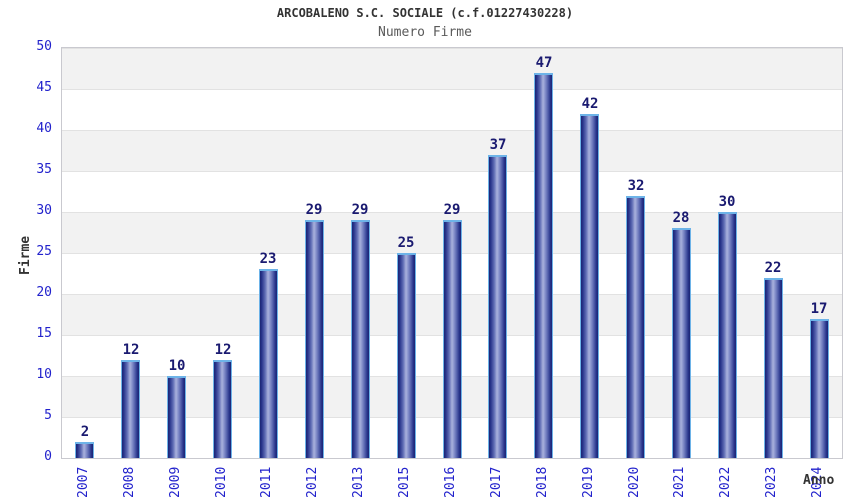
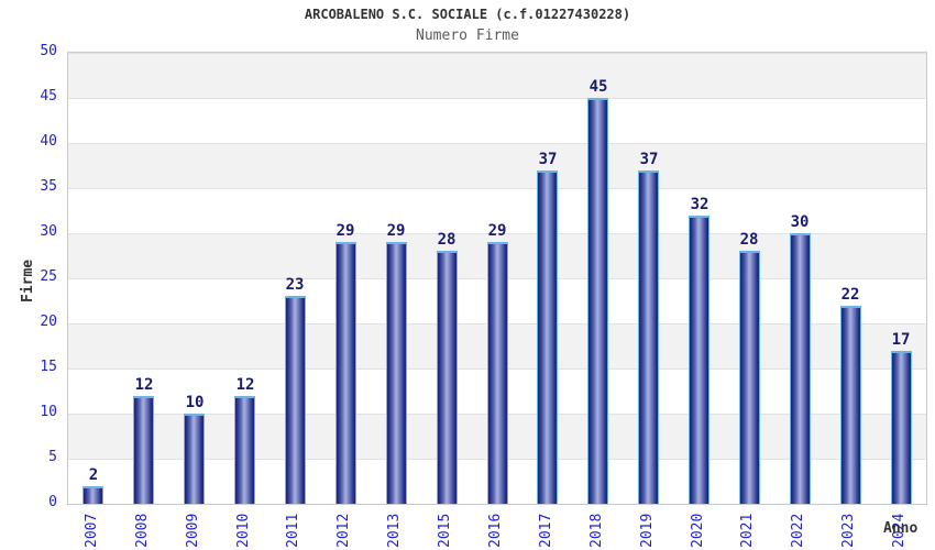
2015: 25 -> 28
2018: 47 -> 45
2019: 42 -> 37
